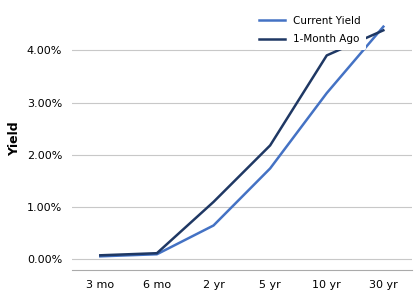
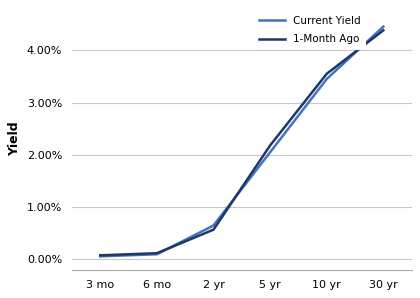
1-Month Ago/2 yr: 1.10% -> 0.57%
Current Yield/5 yr: 1.74% -> 2.05%
Current Yield/10 yr: 3.18% -> 3.45%
1-Month Ago/10 yr: 3.90% -> 3.55%
